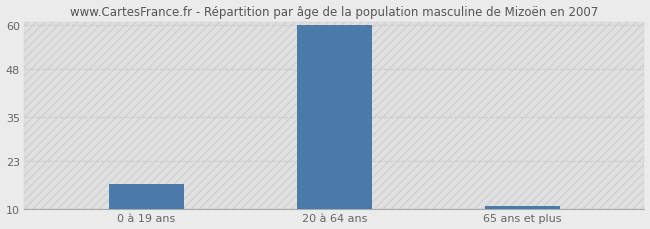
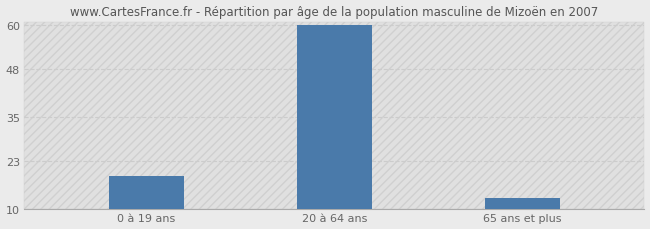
0 à 19 ans: 17 -> 19
65 ans et plus: 11 -> 13
